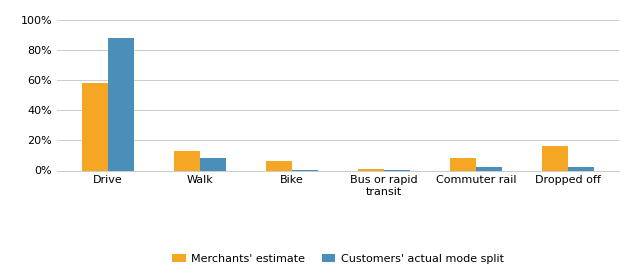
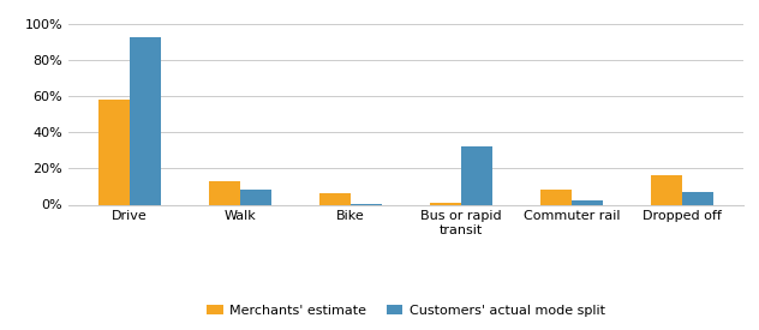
Customers' actual mode split/Drive: 88% -> 93%
Customers' actual mode split/Bus or rapid transit: 1% -> 32%
Customers' actual mode split/Dropped off: 2% -> 7%
